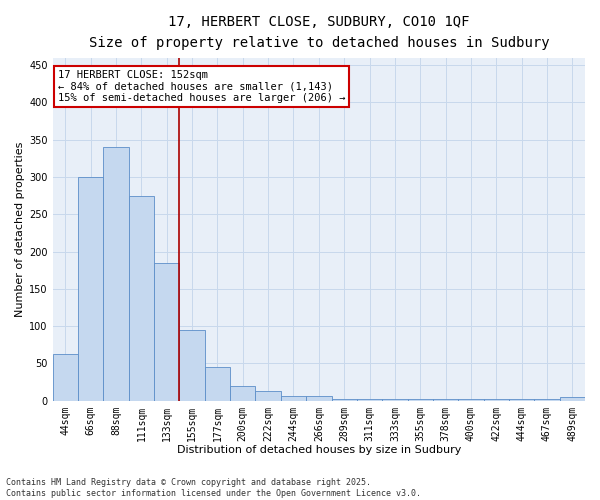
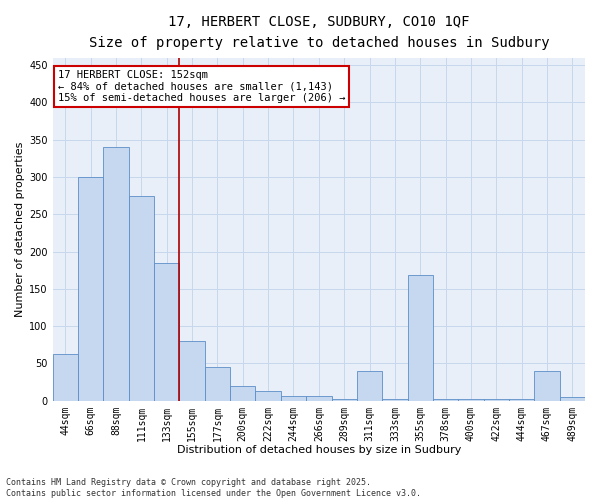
155sqm: 95 -> 80
311sqm: 2 -> 40
355sqm: 2 -> 168
467sqm: 2 -> 40
